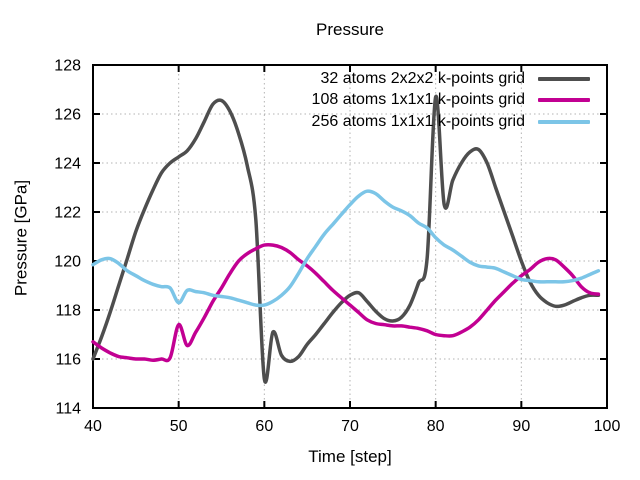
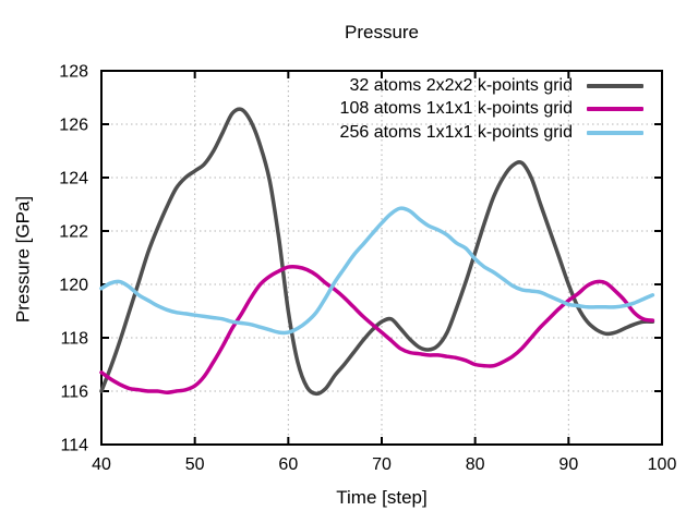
108 atoms 1x1x1 k-points grid/50: 117.4 -> 116.2
256 atoms 1x1x1 k-points grid/50: 118.3 -> 118.8
32 atoms 2x2x2 k-points grid/60: 115.2 -> 119.0
32 atoms 2x2x2 k-points grid/80: 126.7 -> 121.2
